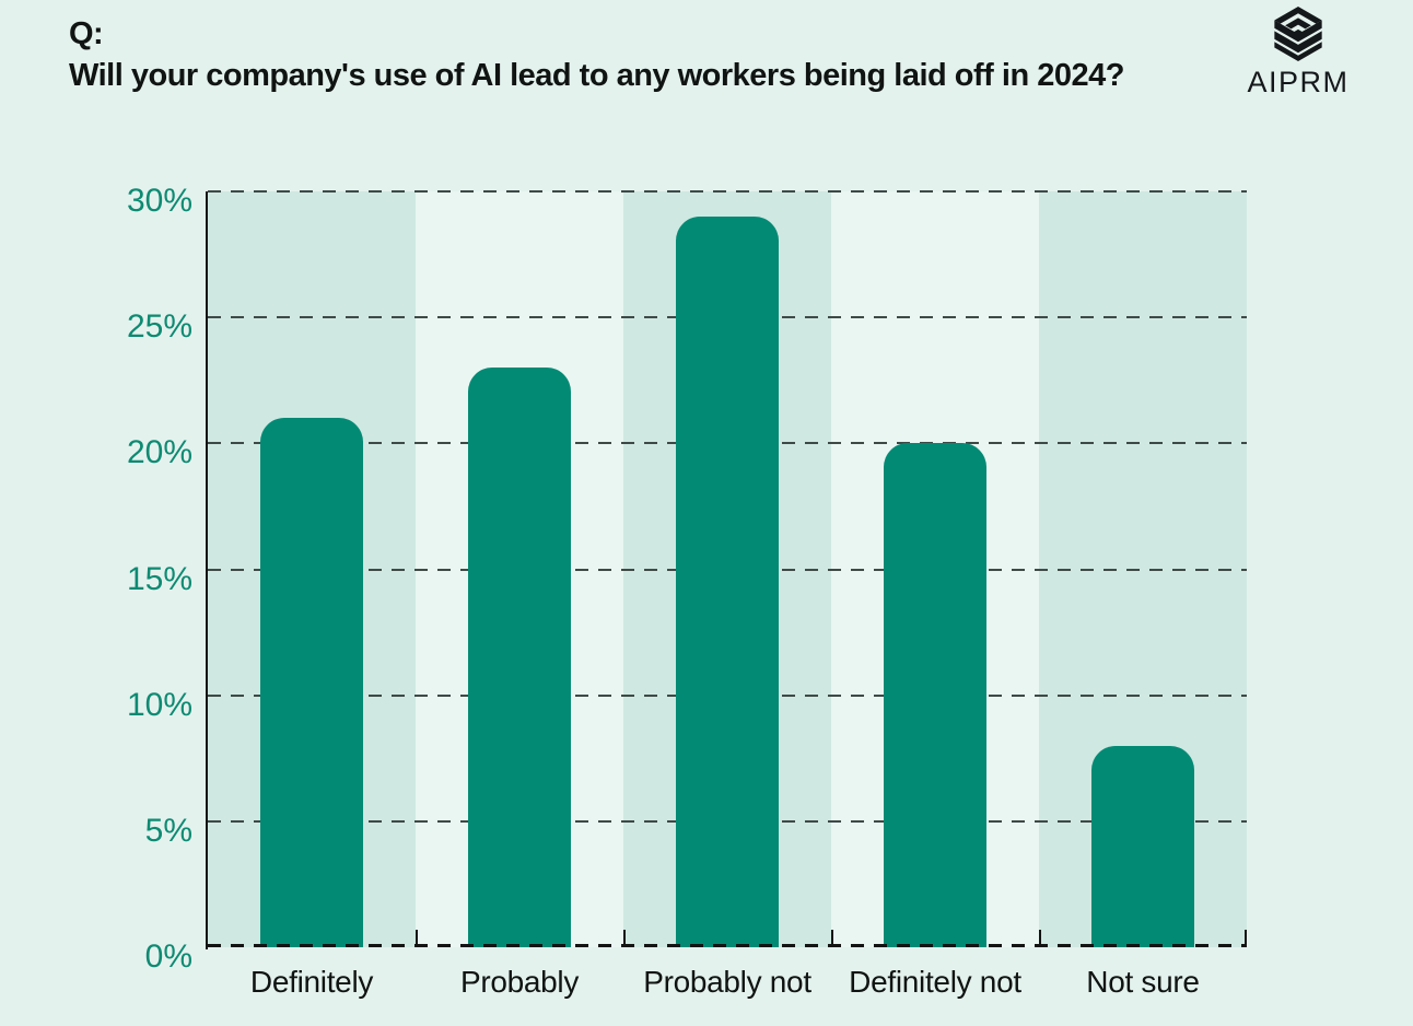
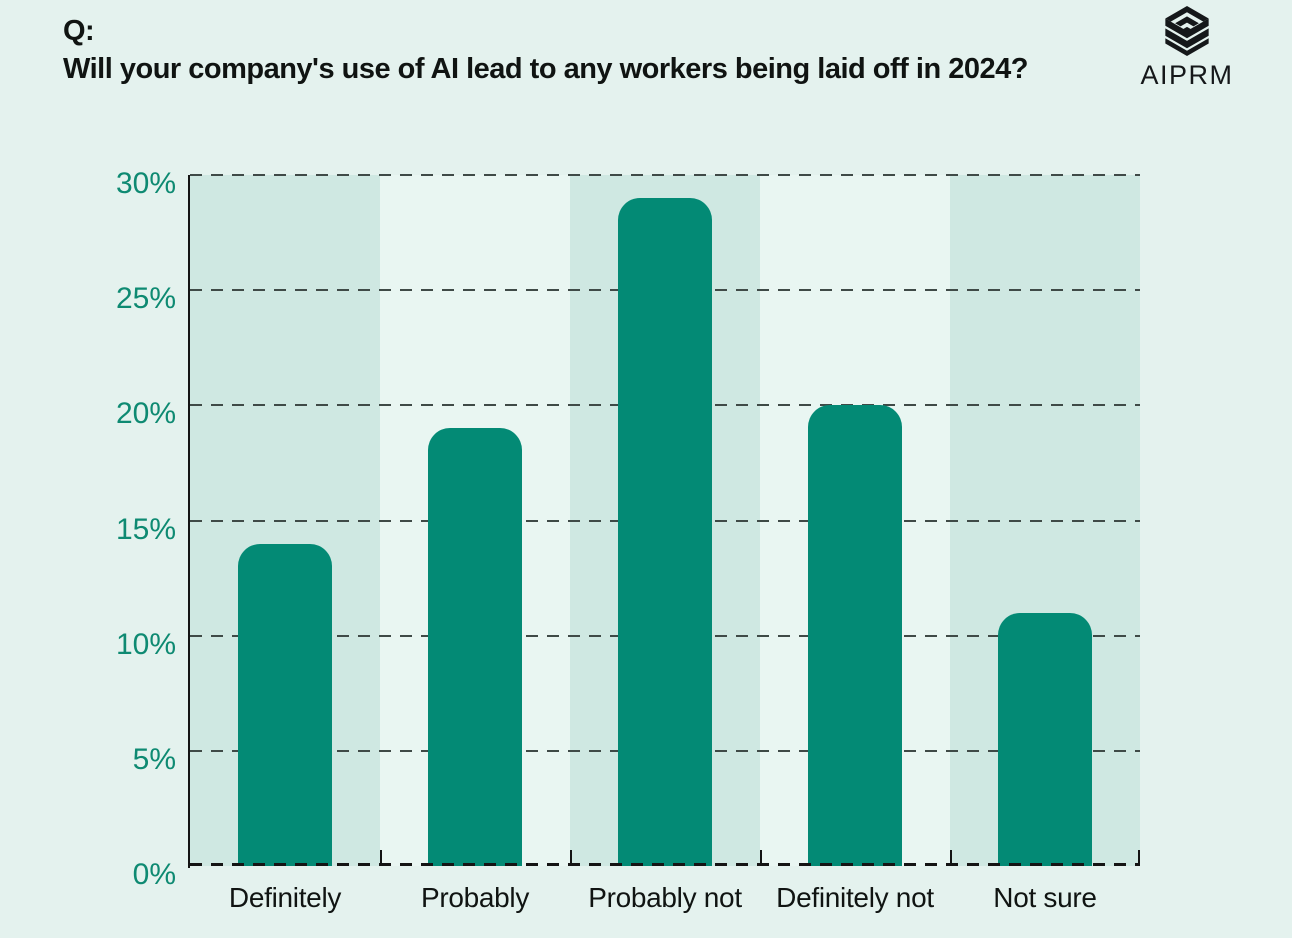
Definitely: 21% -> 14%
Probably: 23% -> 19%
Not sure: 8% -> 11%
